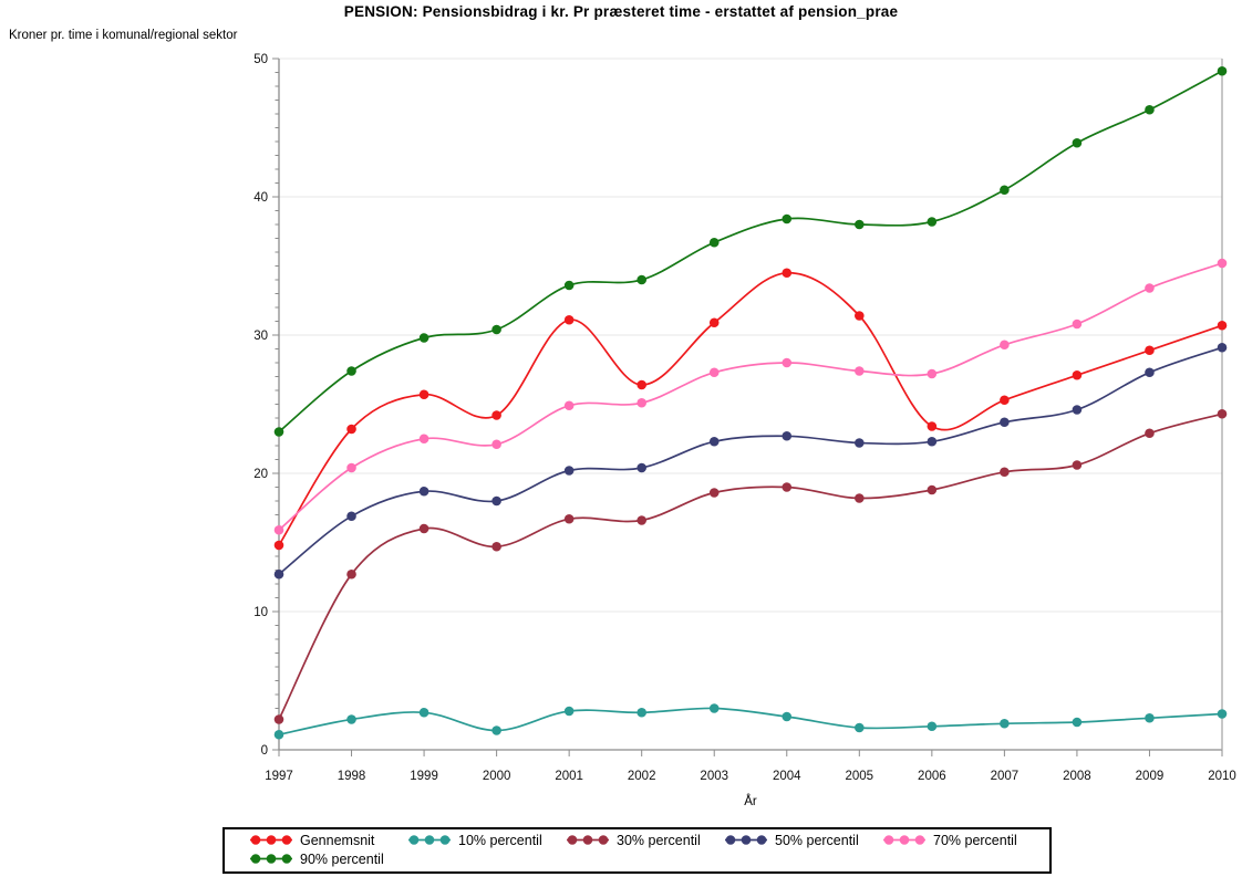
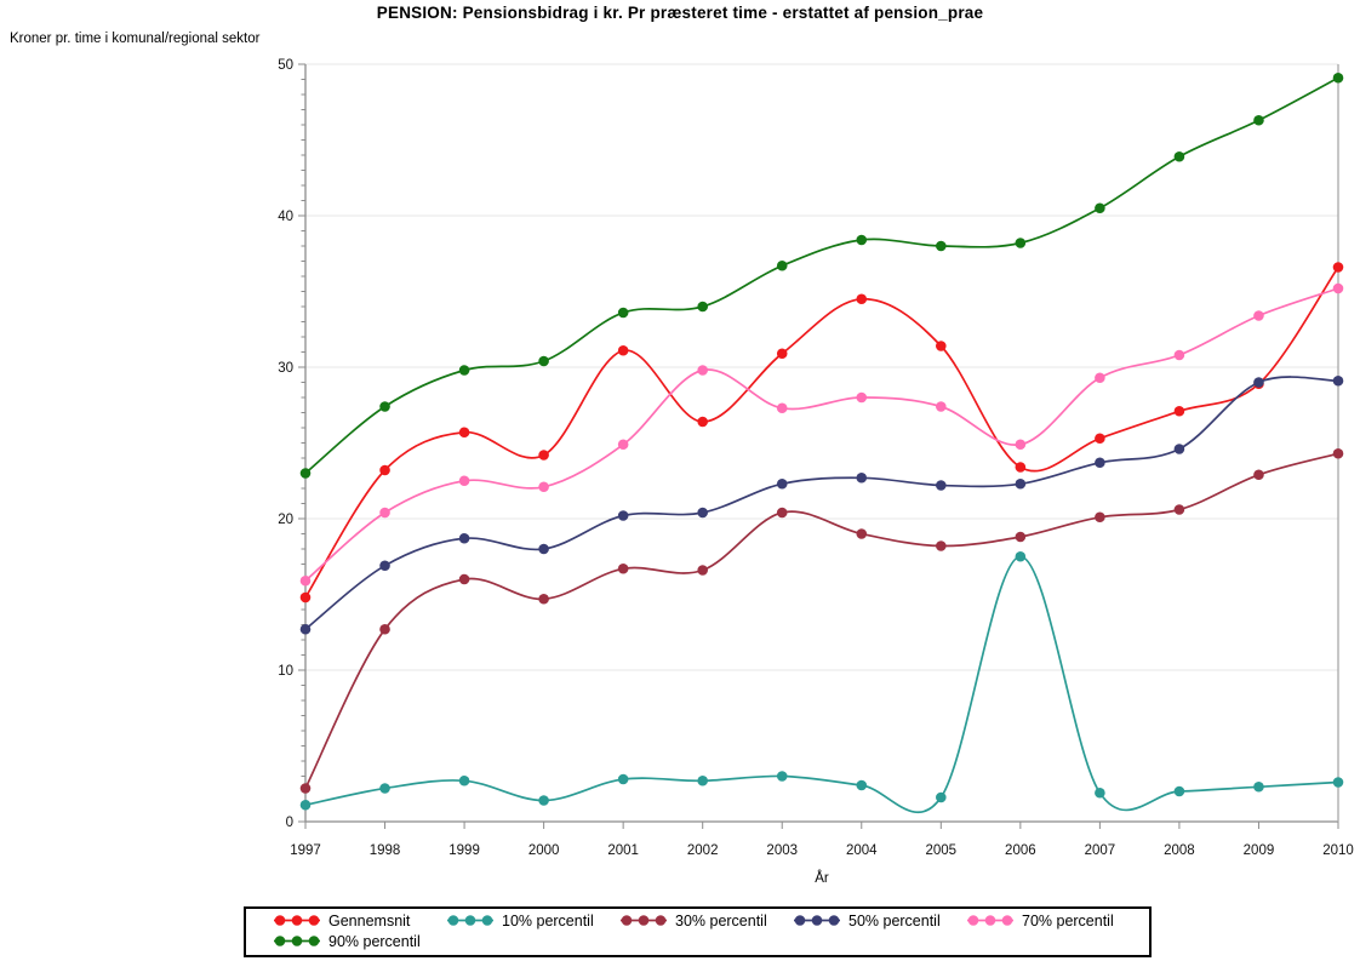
70% percentil/2002: 25.1 -> 29.8
30% percentil/2003: 18.6 -> 20.4
10% percentil/2006: 1.7 -> 17.5
70% percentil/2006: 27.2 -> 24.9
50% percentil/2009: 27.3 -> 29.0
Gennemsnit/2010: 30.7 -> 36.6
